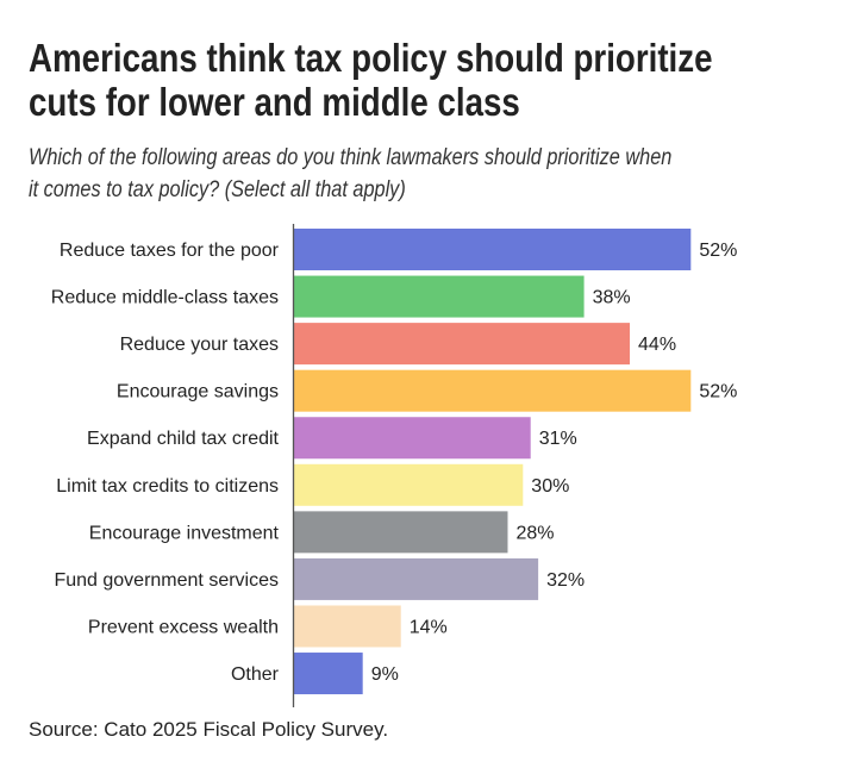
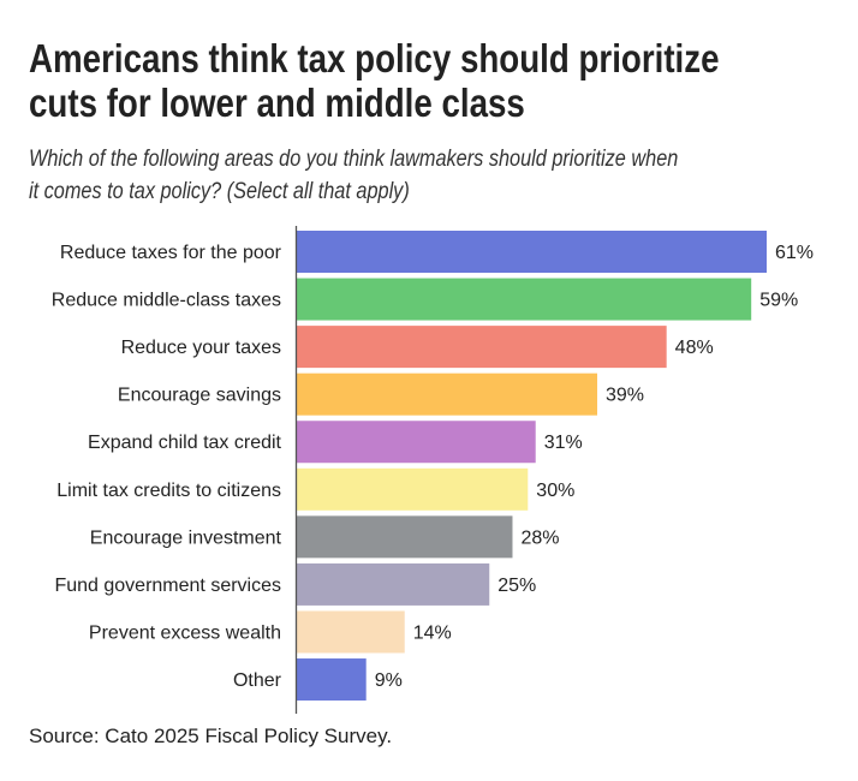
Reduce taxes for the poor: 52% -> 61%
Reduce middle-class taxes: 38% -> 59%
Reduce your taxes: 44% -> 48%
Encourage savings: 52% -> 39%
Fund government services: 32% -> 25%
